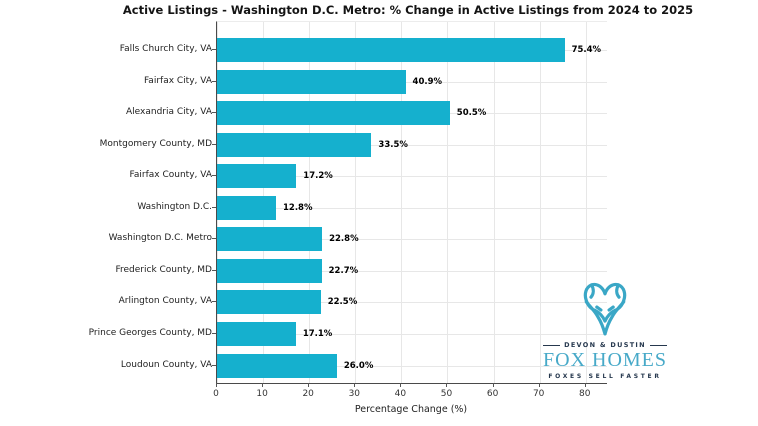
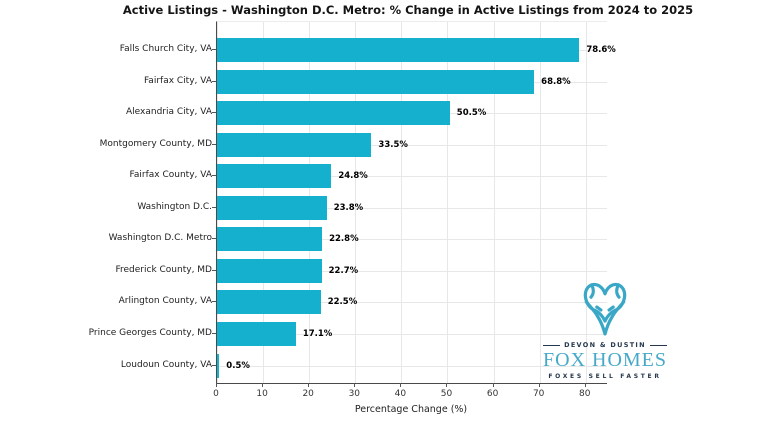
Falls Church City, VA: 75.4% -> 78.6%
Fairfax City, VA: 40.9% -> 68.8%
Fairfax County, VA: 17.2% -> 24.8%
Washington D.C.: 12.8% -> 23.8%
Loudoun County, VA: 26.0% -> 0.5%
